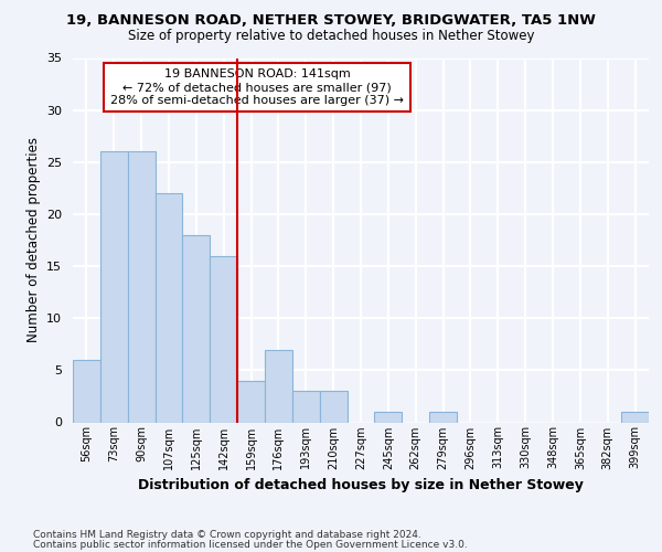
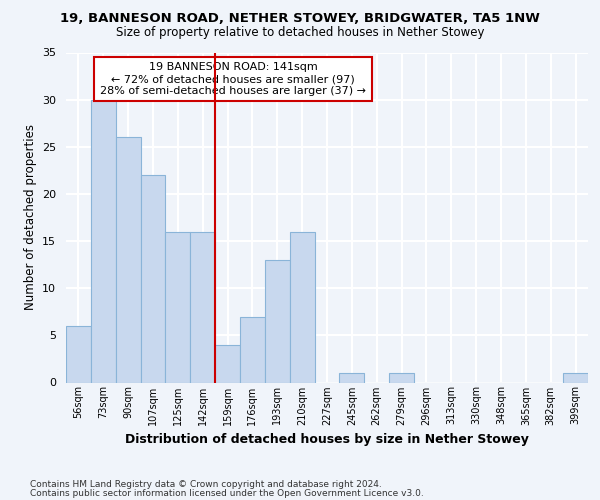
73sqm: 26 -> 30
125sqm: 18 -> 16
193sqm: 3 -> 13
210sqm: 3 -> 16
